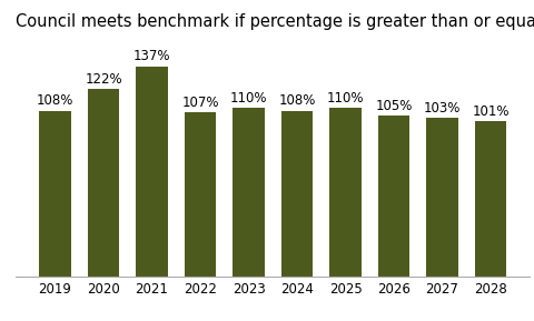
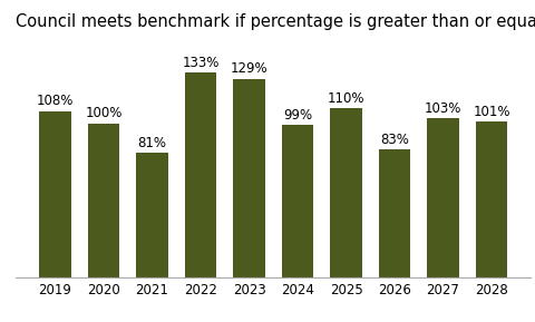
2020: 122% -> 100%
2021: 137% -> 81%
2022: 107% -> 133%
2023: 110% -> 129%
2024: 108% -> 99%
2026: 105% -> 83%
